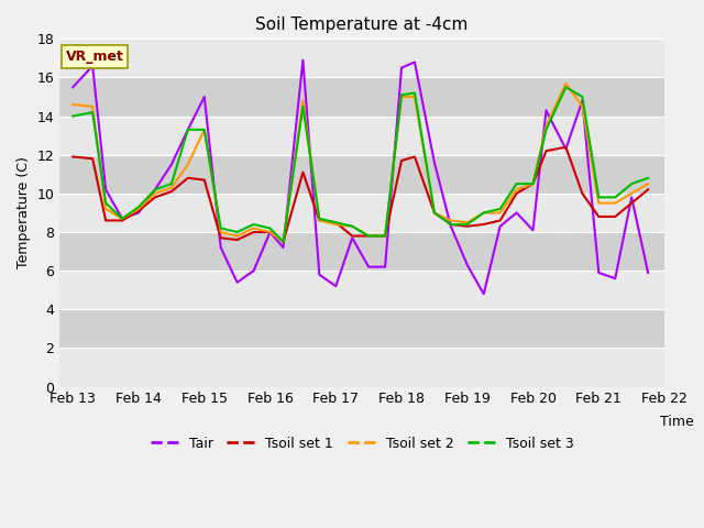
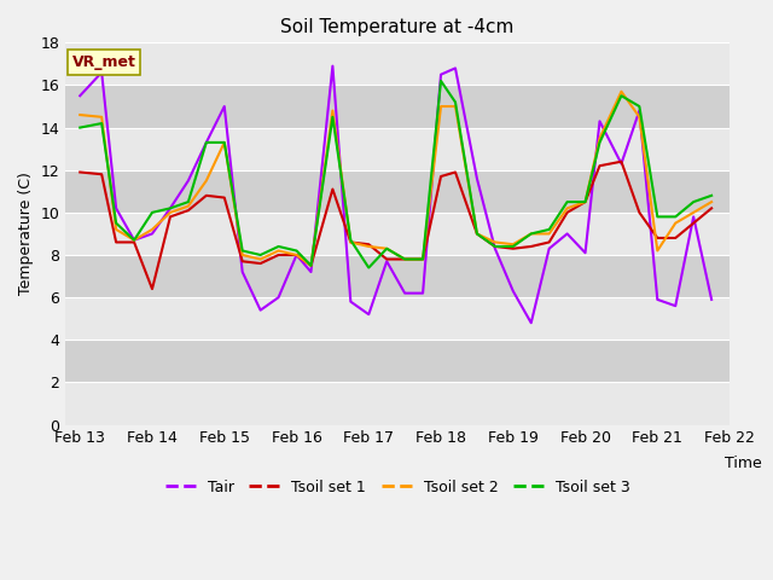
Tsoil set 1/Feb 14: 9.1 -> 6.4
Tsoil set 3/Feb 14: 9.3 -> 10.0
Tsoil set 3/Feb 17: 8.5 -> 7.4
Tsoil set 3/Feb 18: 15.1 -> 16.2
Tsoil set 2/Feb 21: 9.5 -> 8.2
